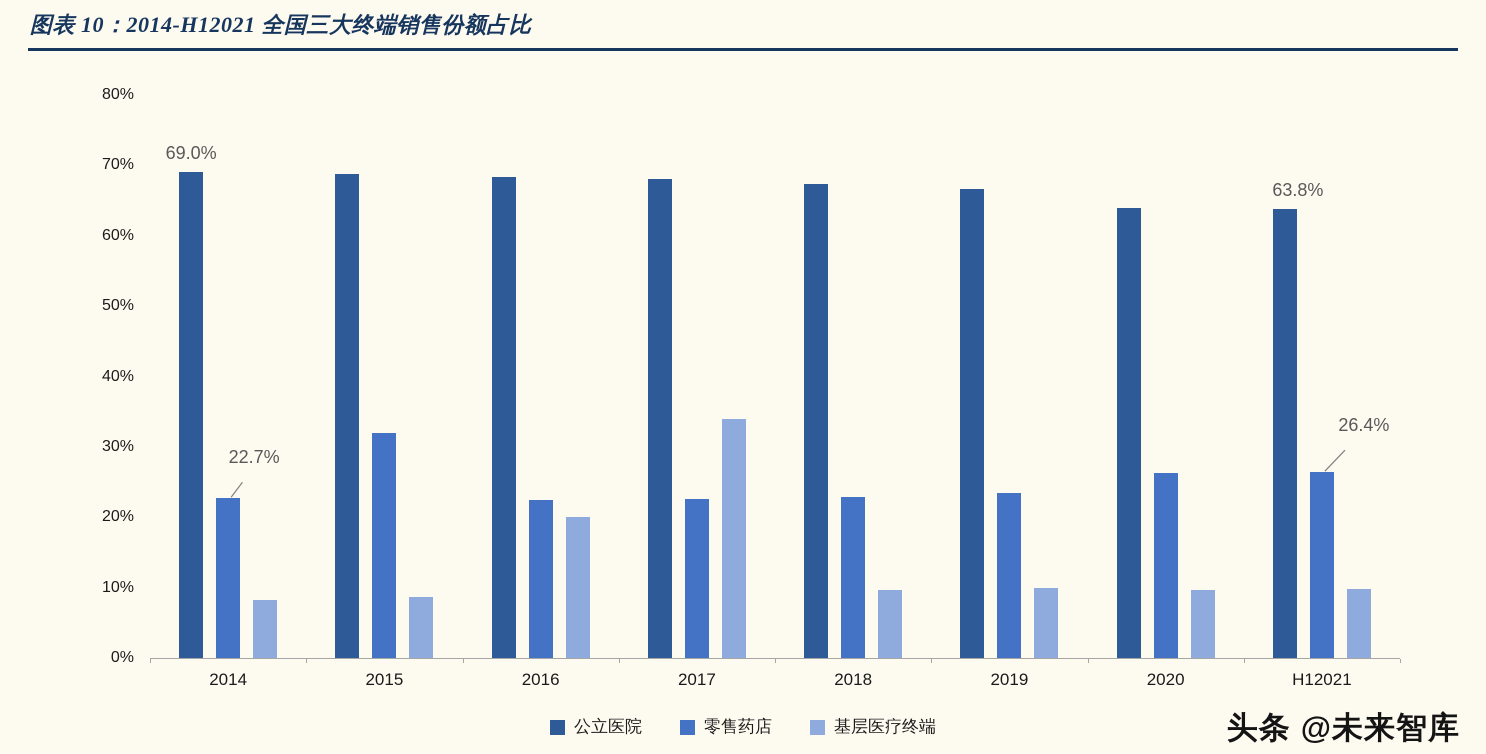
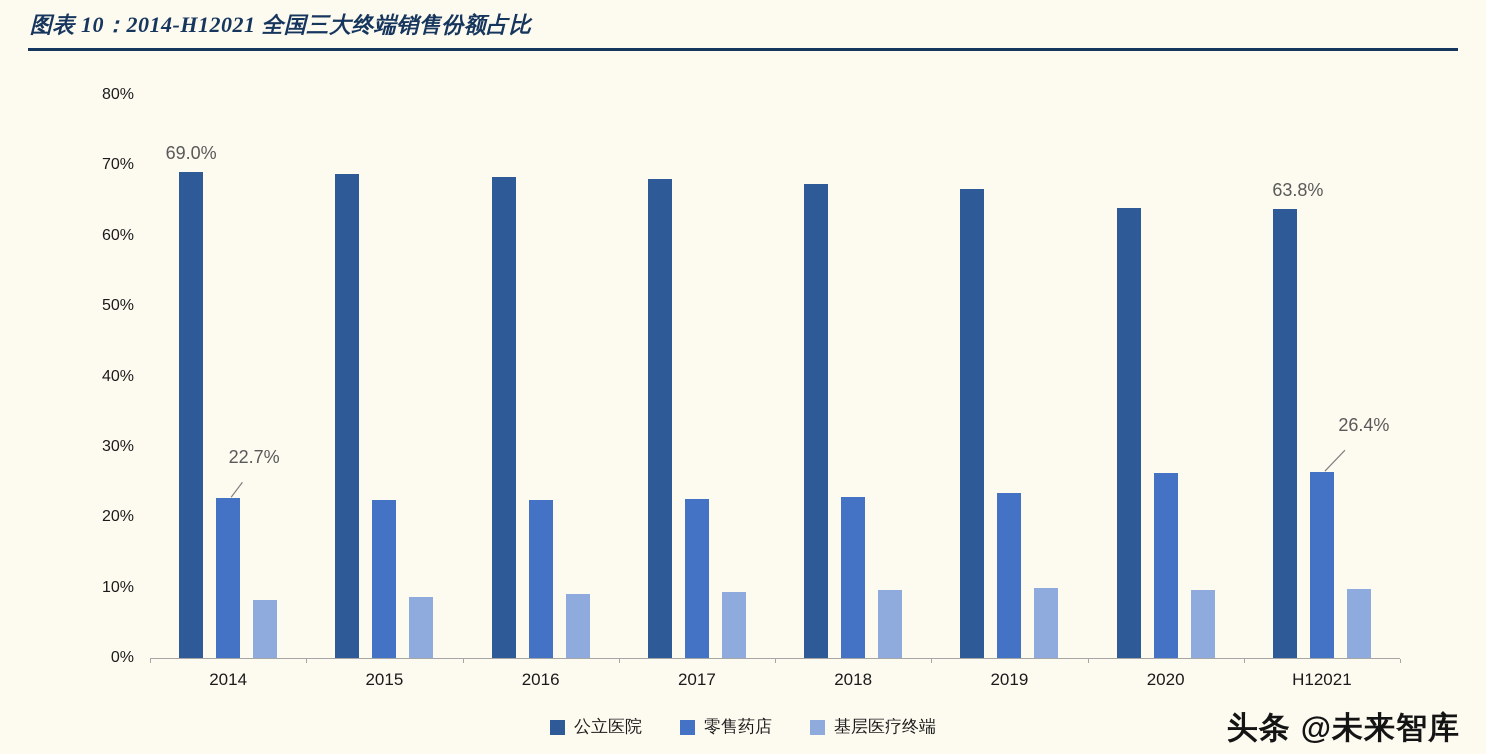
零售药店/2015: 32% -> 22%
基层医疗终端/2016: 20% -> 9%
基层医疗终端/2017: 34% -> 9%
